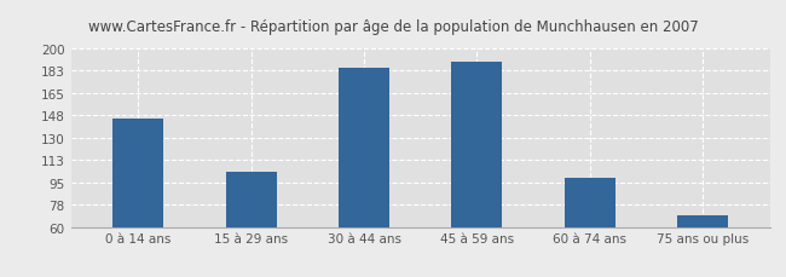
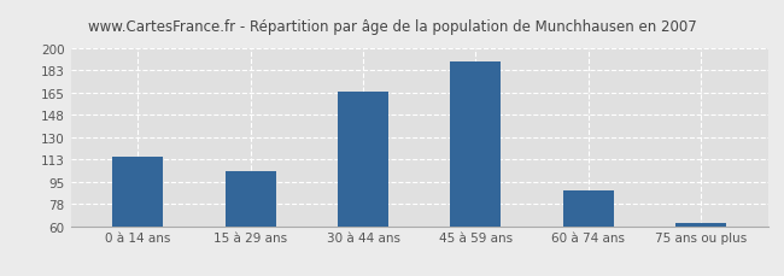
0 à 14 ans: 145 -> 115
30 à 44 ans: 185 -> 166
60 à 74 ans: 99 -> 88
75 ans ou plus: 69 -> 62
